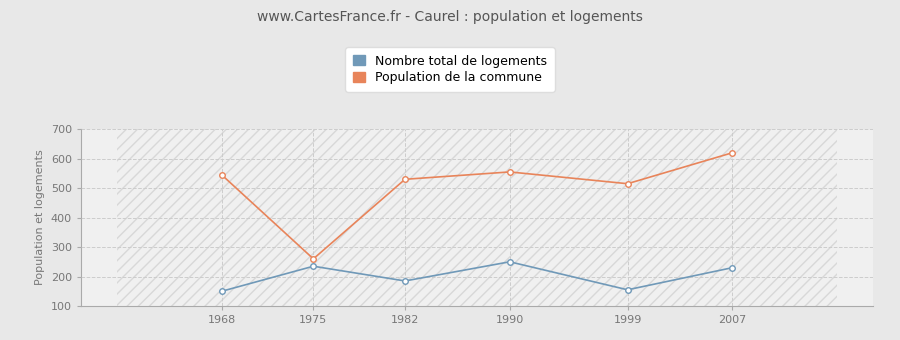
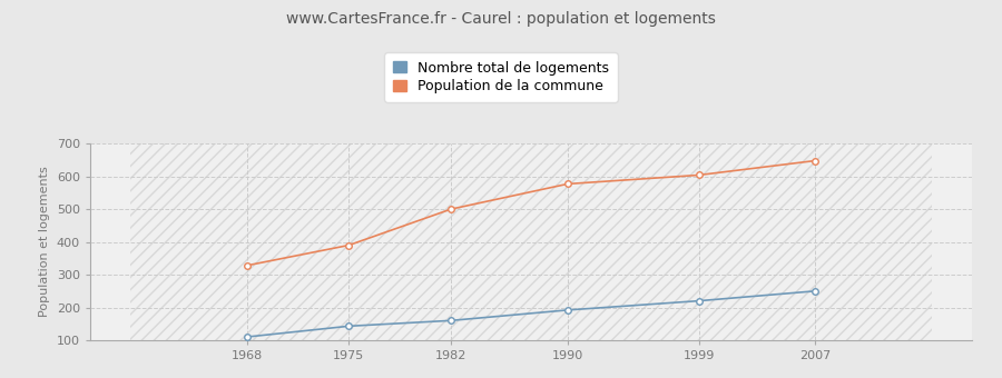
Nombre total de logements/1968: 150 -> 110
Population de la commune/1968: 545 -> 328
Nombre total de logements/1975: 235 -> 143
Population de la commune/1975: 260 -> 390
Nombre total de logements/1982: 185 -> 160
Population de la commune/1982: 530 -> 500
Nombre total de logements/1990: 250 -> 192
Population de la commune/1990: 555 -> 577
Nombre total de logements/1999: 155 -> 220
Population de la commune/1999: 515 -> 604
Nombre total de logements/2007: 230 -> 250
Population de la commune/2007: 620 -> 648
